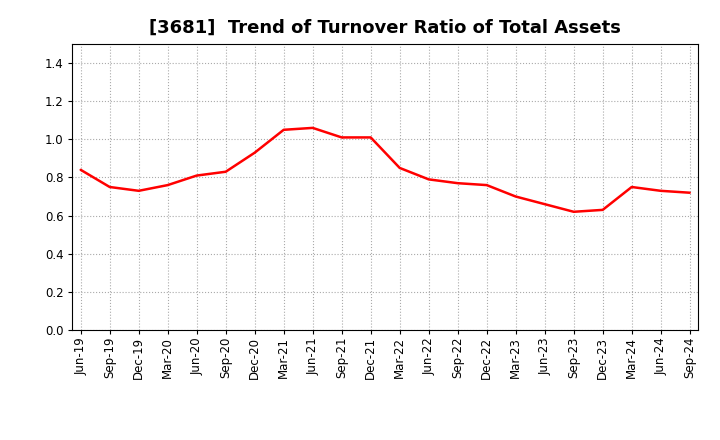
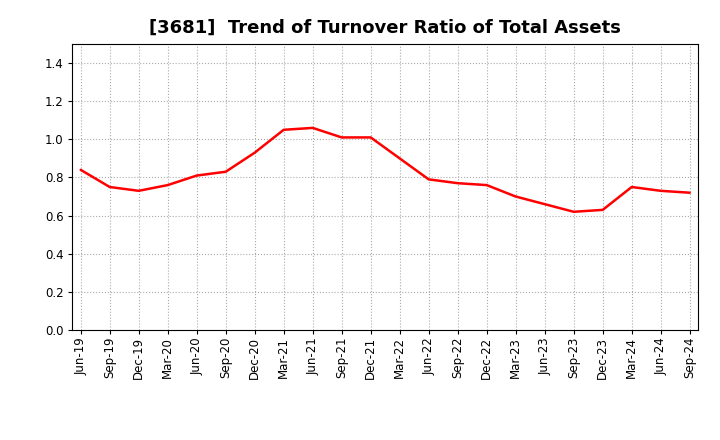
Mar-22: 0.85 -> 0.90
